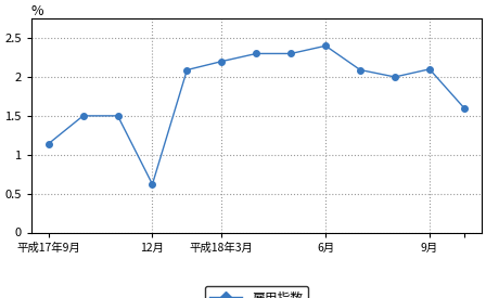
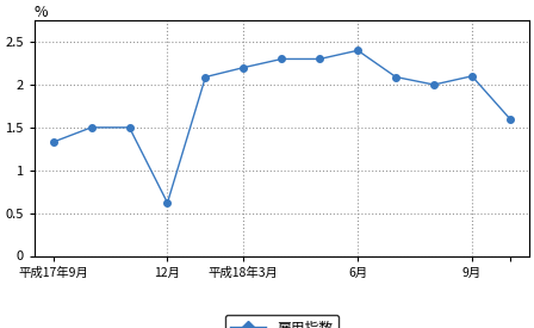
平成17年9月: 1.14 -> 1.33
